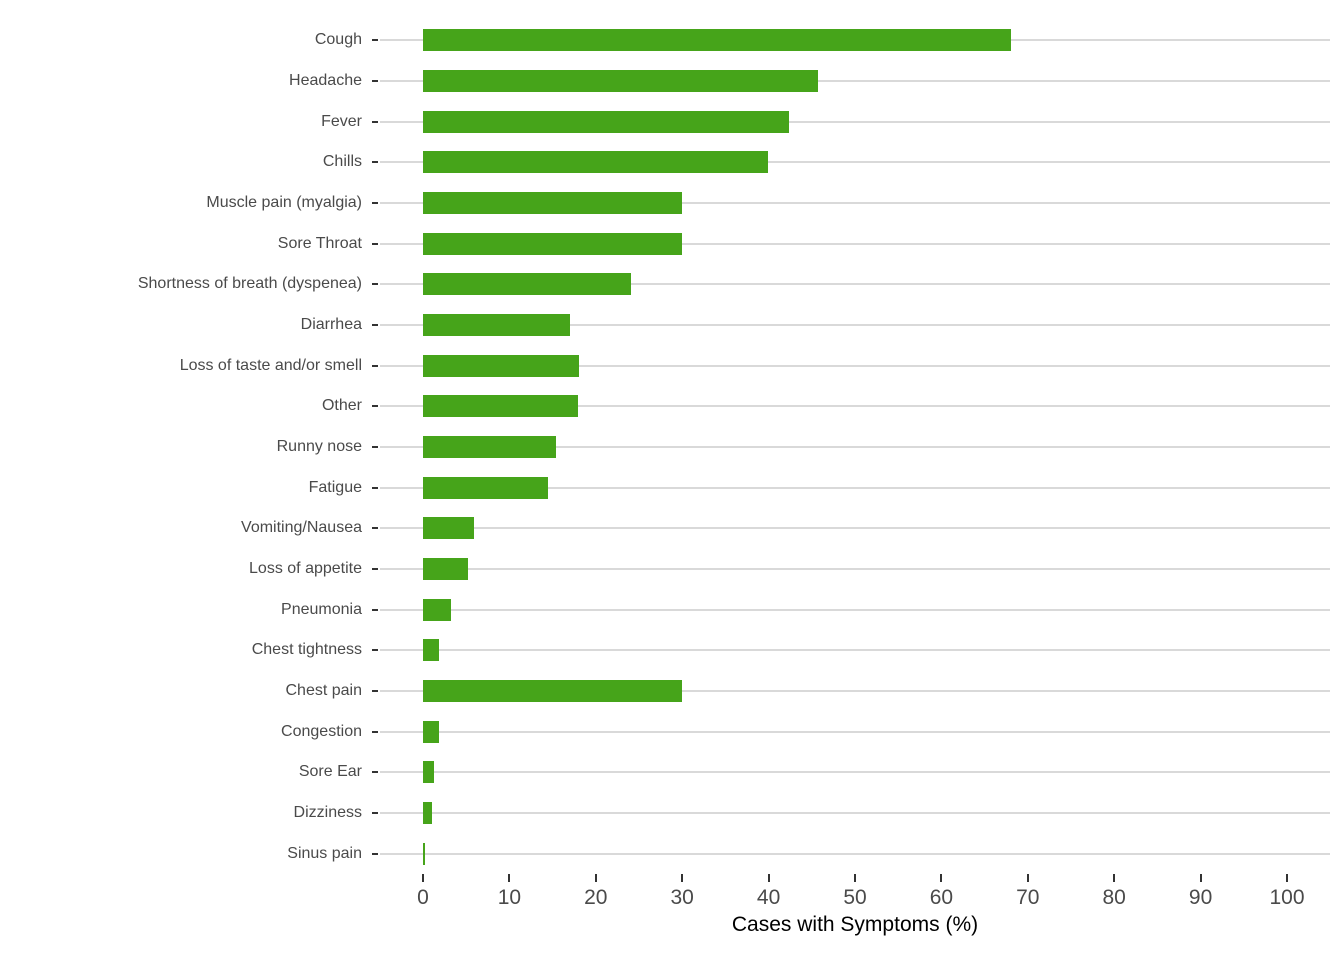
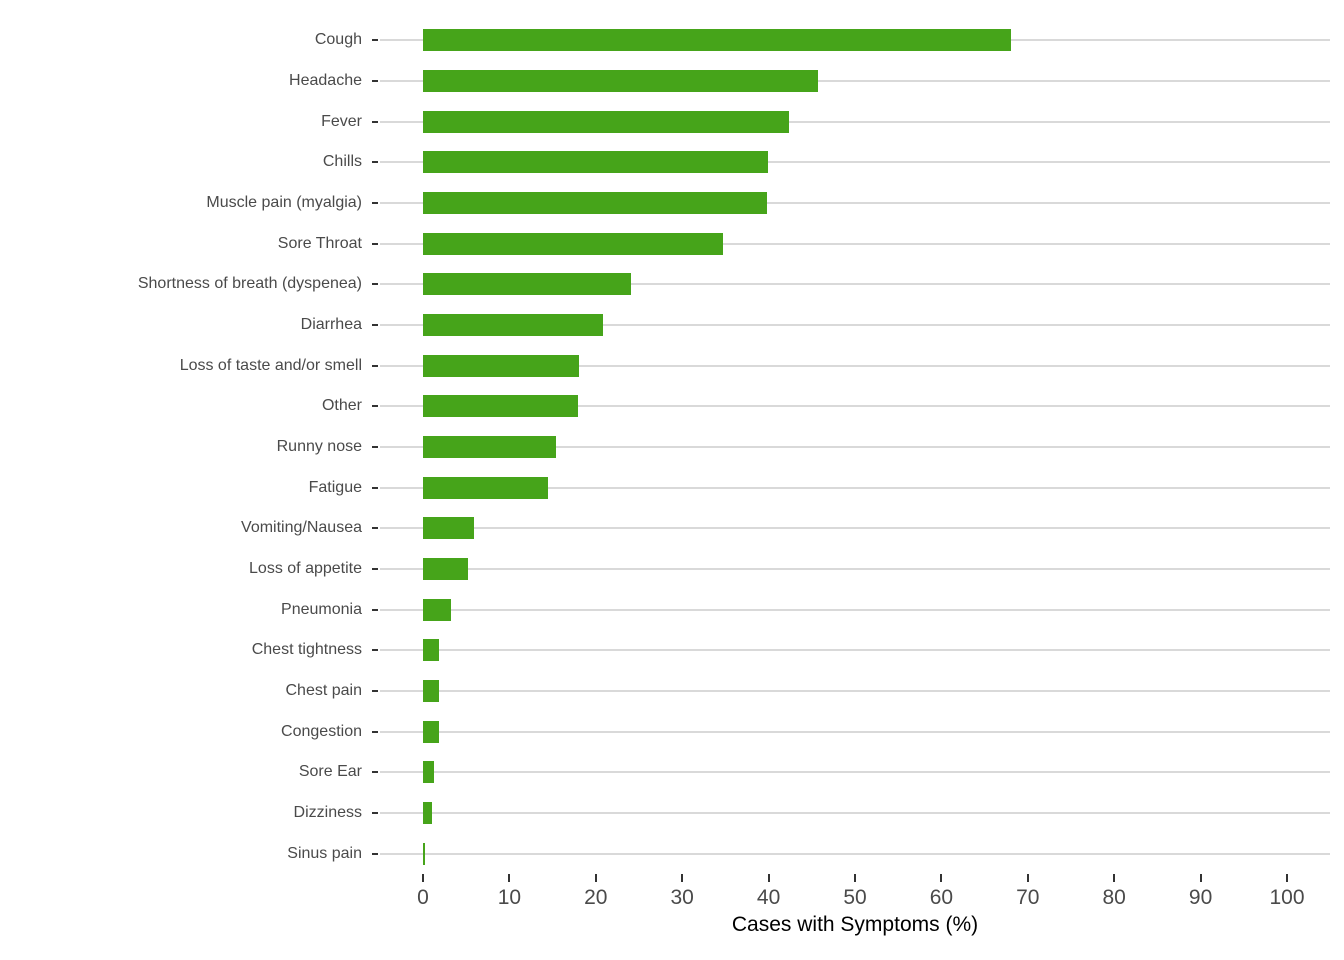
Muscle pain (myalgia): 30 -> 40
Sore Throat: 30 -> 35
Diarrhea: 17 -> 21
Chest pain: 30 -> 2
